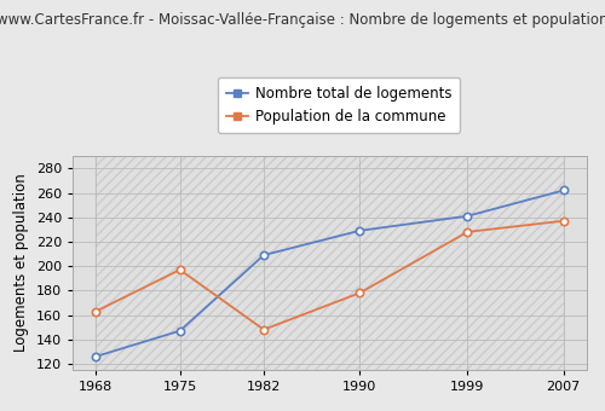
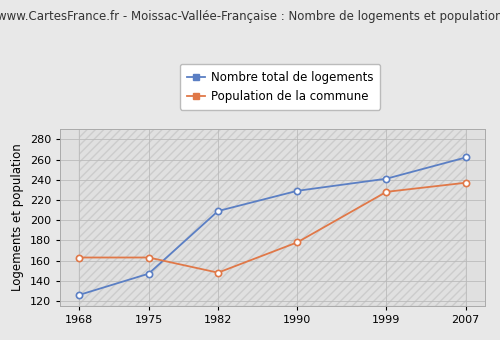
Population de la commune/1975: 197 -> 163
